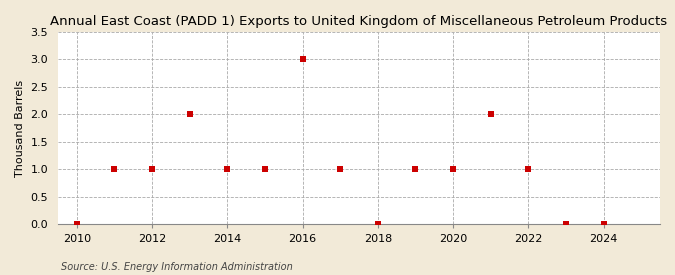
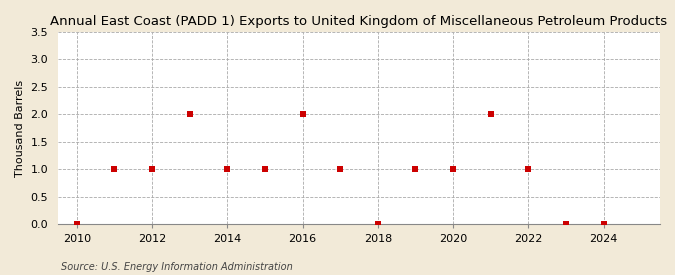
2016: 3 -> 2
